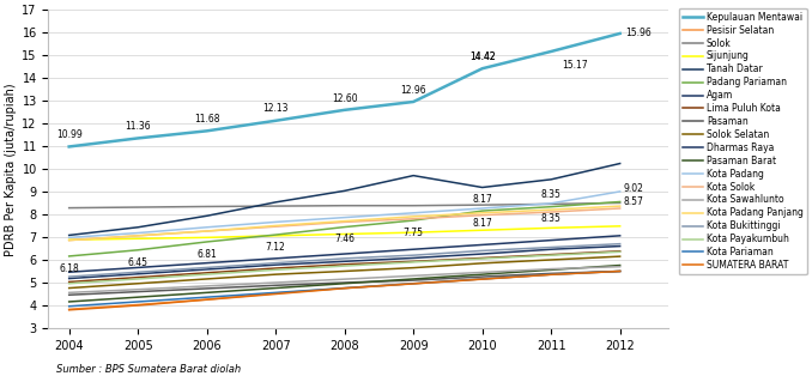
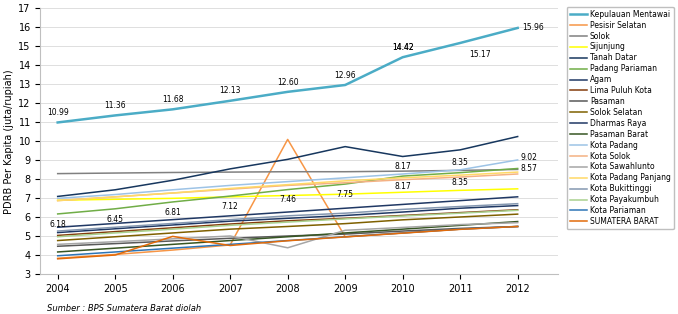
SUMATERA BARAT/2006: 4.3 -> 5.0
Pesisir Selatan/2008: 4.8 -> 10.1
Kota Sawahlunto/2008: 5.2 -> 4.4
